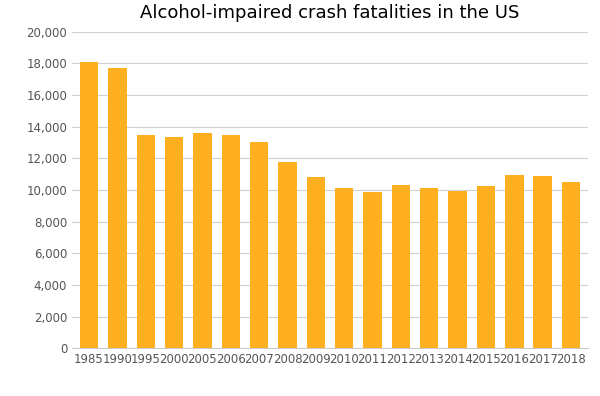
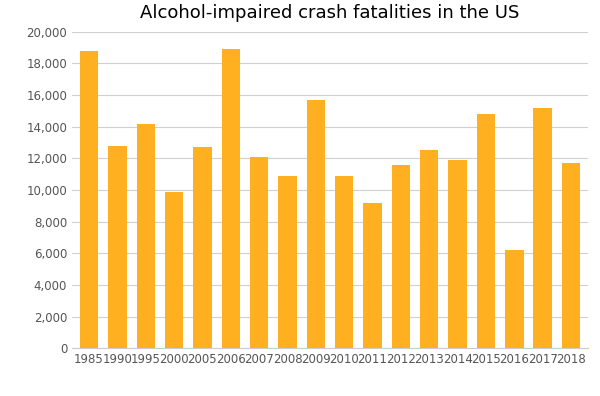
1985: 18,100 -> 18,800
1990: 17,700 -> 12,800
1995: 13,500 -> 14,200
2000: 13,400 -> 9,900
2005: 13,600 -> 12,700
2006: 13,500 -> 18,900
2007: 13,000 -> 12,100
2008: 11,800 -> 10,900
2009: 10,800 -> 15,700
2010: 10,100 -> 10,900
2011: 9,900 -> 9,200
2012: 10,300 -> 11,600
2013: 10,100 -> 12,500
2014: 10,000 -> 11,900
2015: 10,300 -> 14,800
2016: 11,000 -> 6,200
2017: 10,900 -> 15,200
2018: 10,500 -> 11,700
